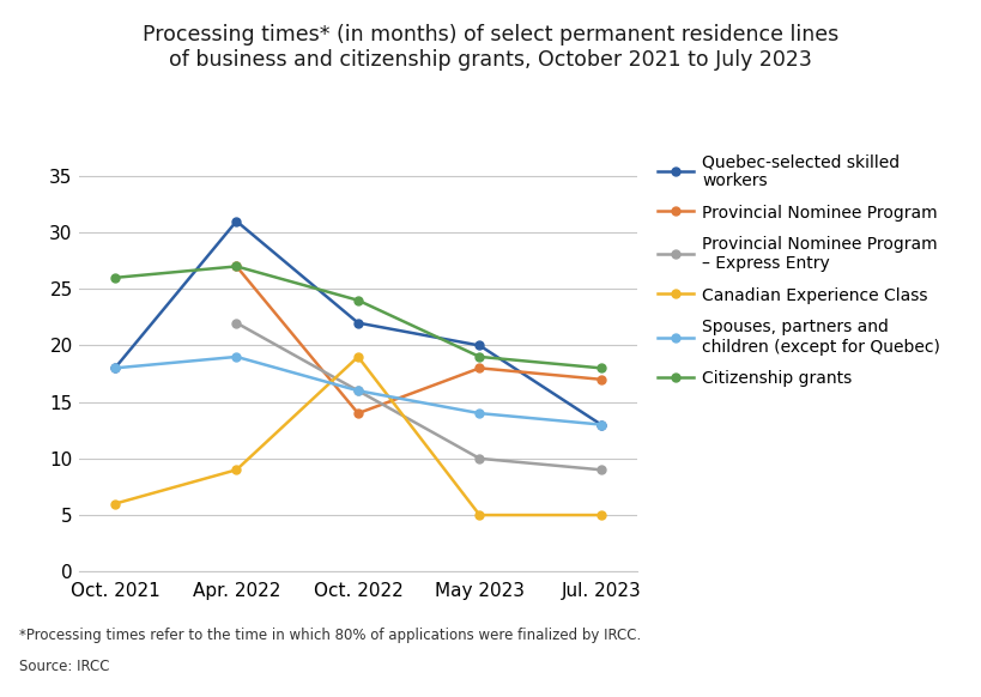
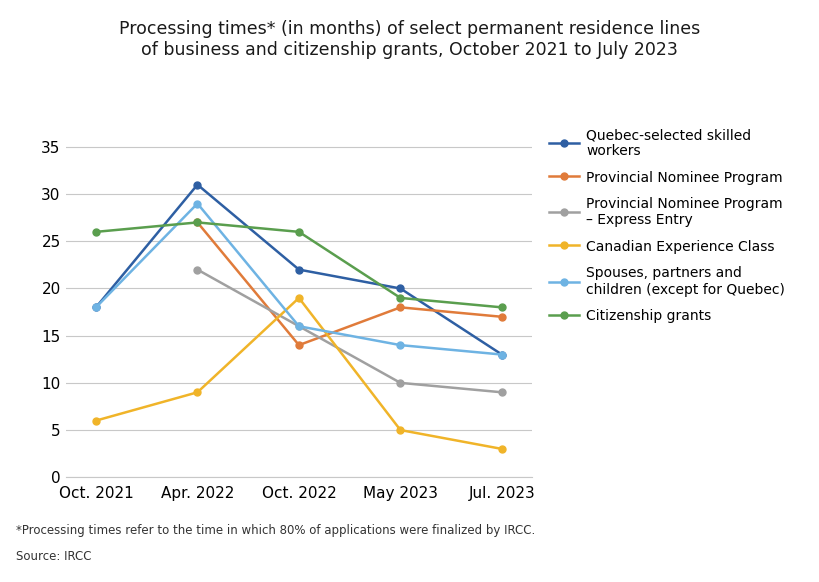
Spouses, partners and children (except for Quebec)/Apr. 2022: 19 -> 29
Citizenship grants/Oct. 2022: 24 -> 26
Canadian Experience Class/Jul. 2023: 5 -> 3
